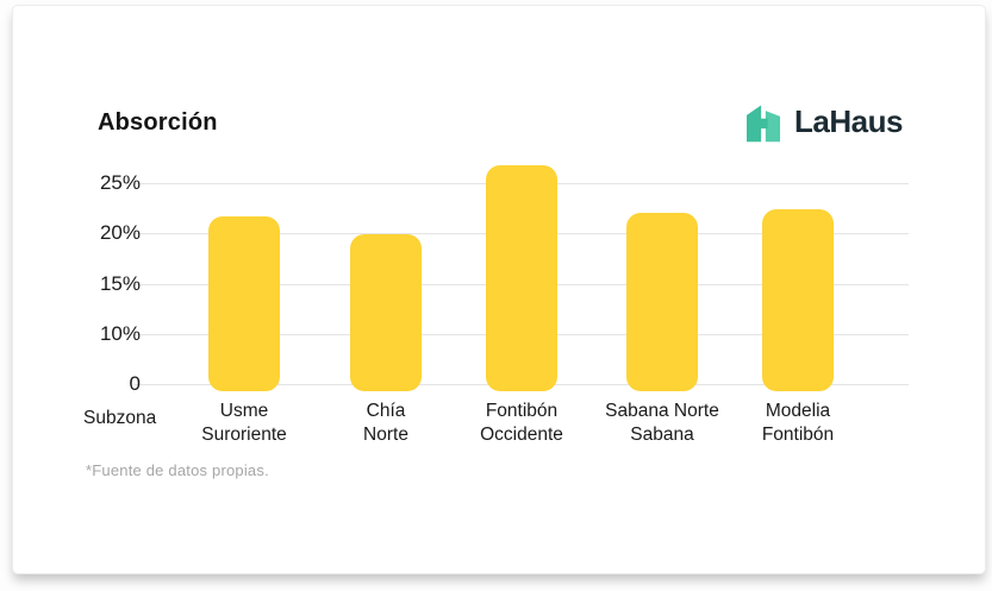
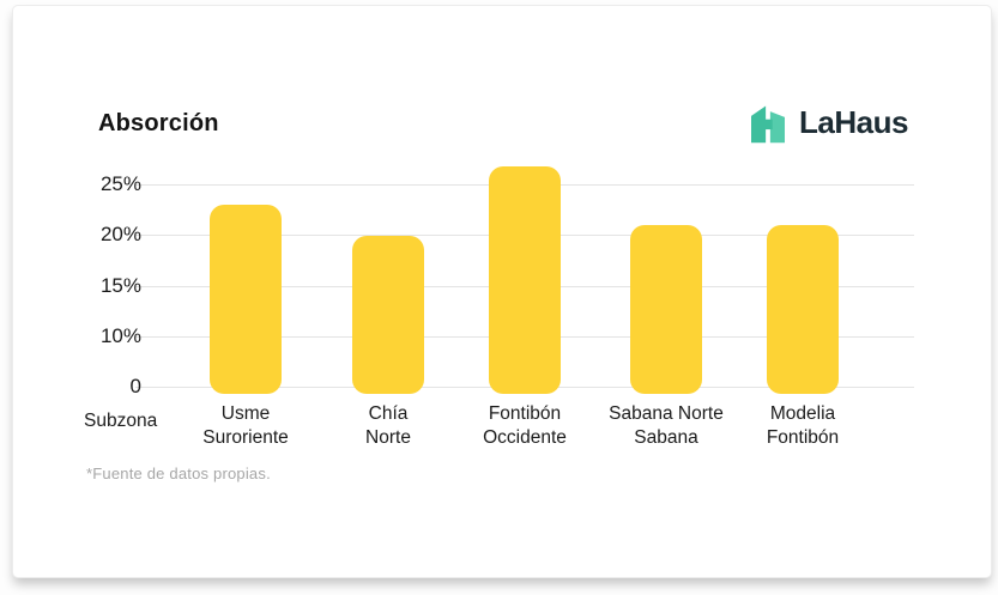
Usme Suroriente: 22% -> 23%
Sabana Norte Sabana: 22% -> 21%
Modelia Fontibón: 22% -> 21%
